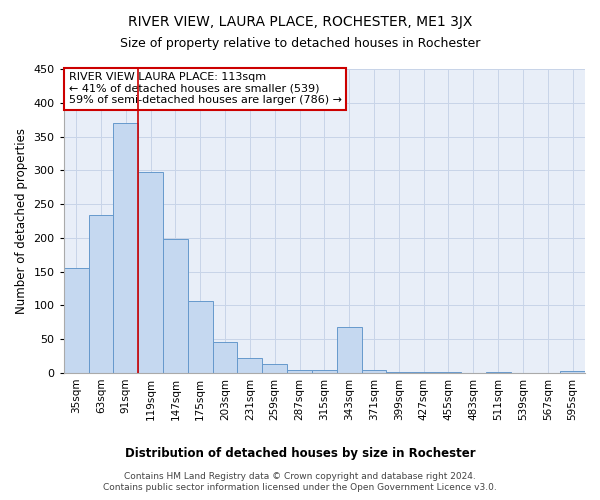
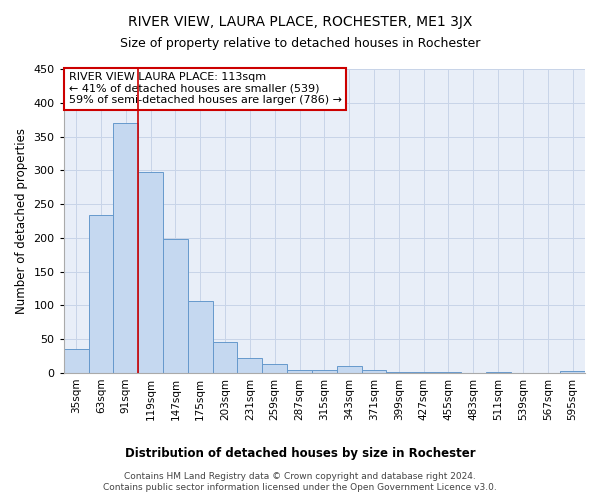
35sqm: 156 -> 35
343sqm: 68 -> 10
